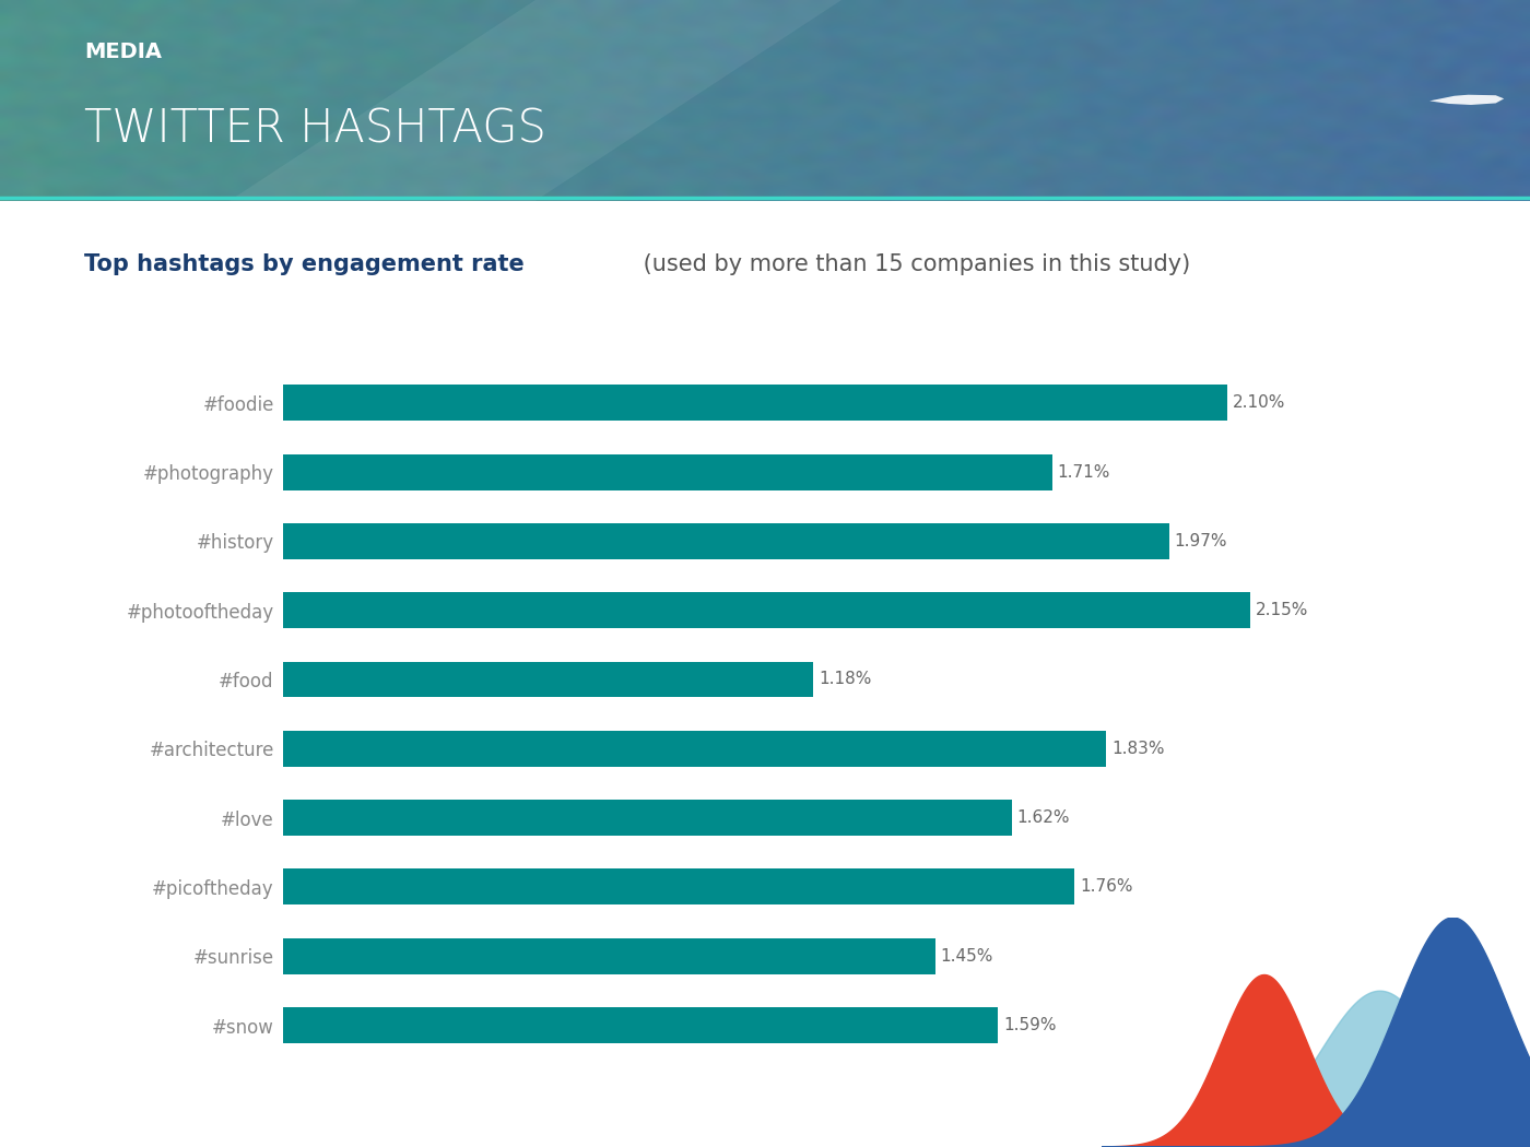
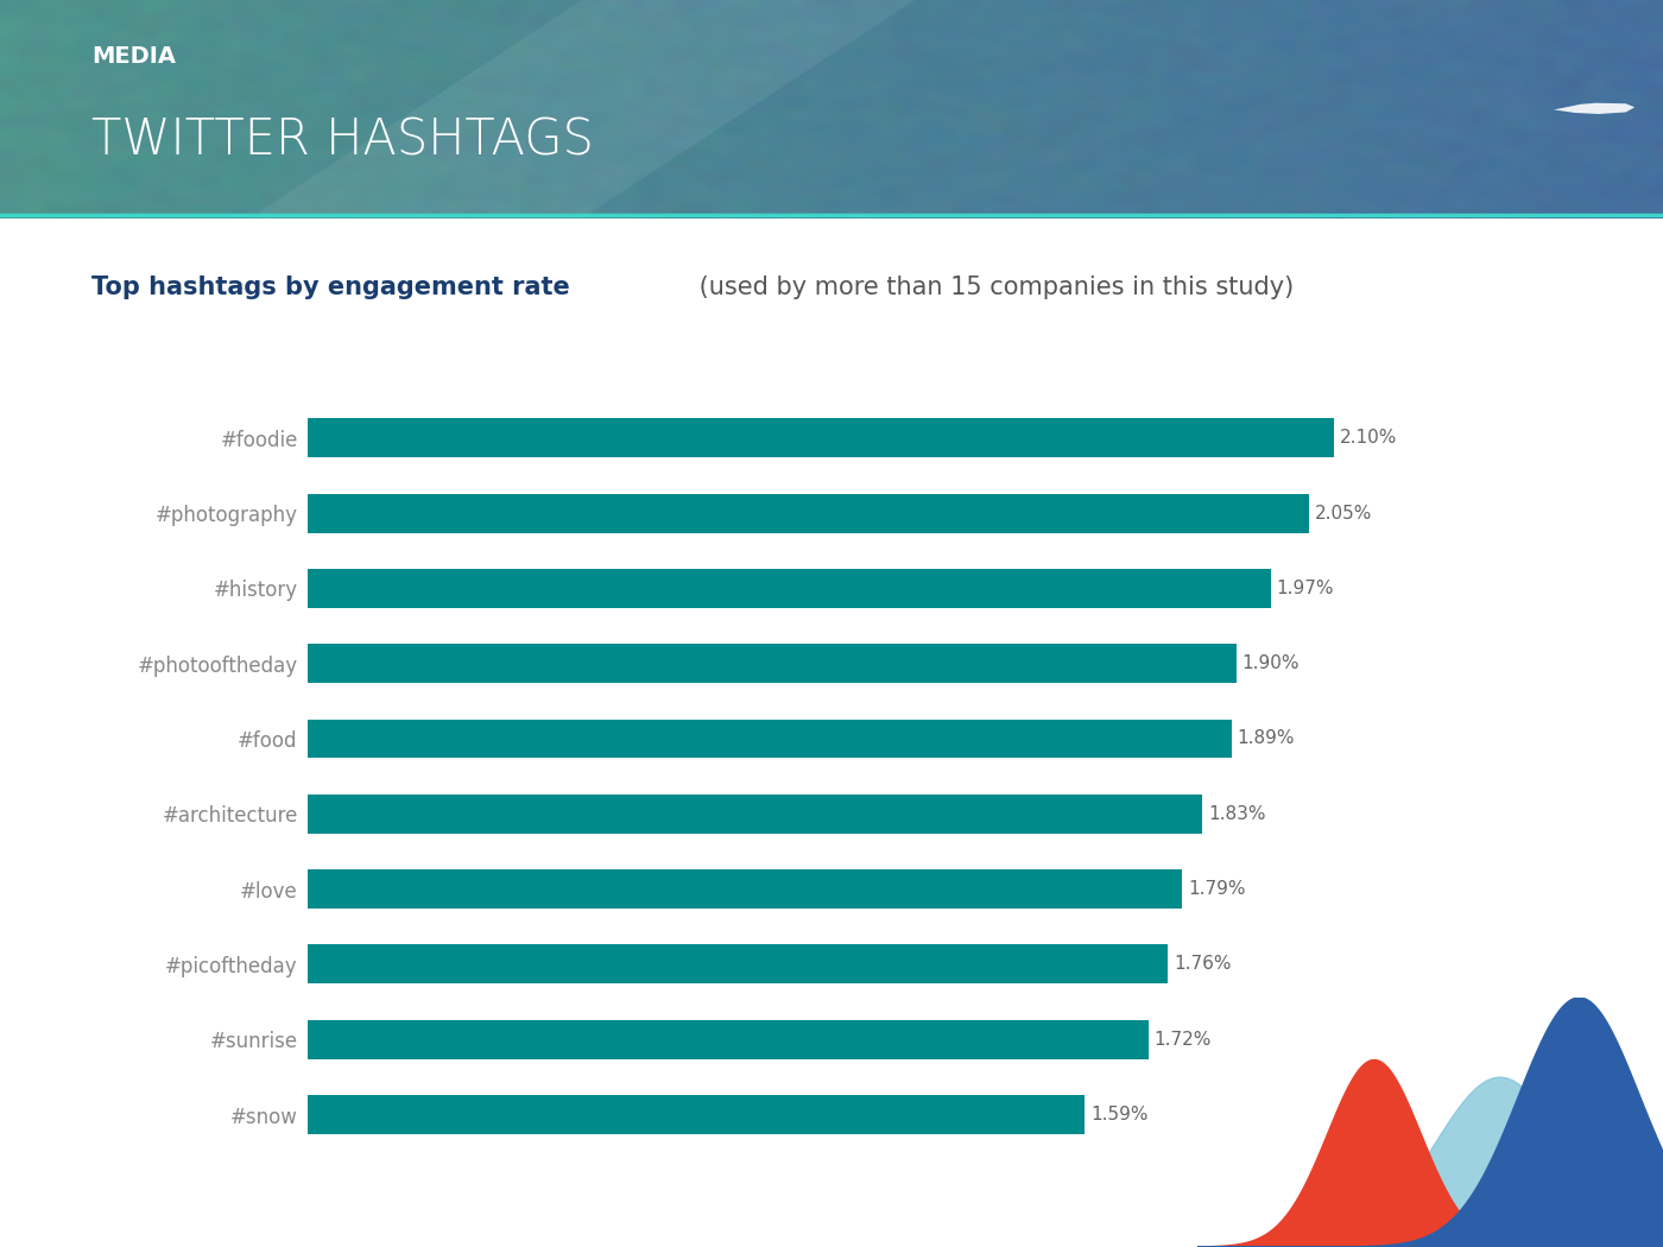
#photography: 1.71% -> 2.05%
#photooftheday: 2.15% -> 1.90%
#food: 1.18% -> 1.89%
#love: 1.62% -> 1.79%
#sunrise: 1.45% -> 1.72%
